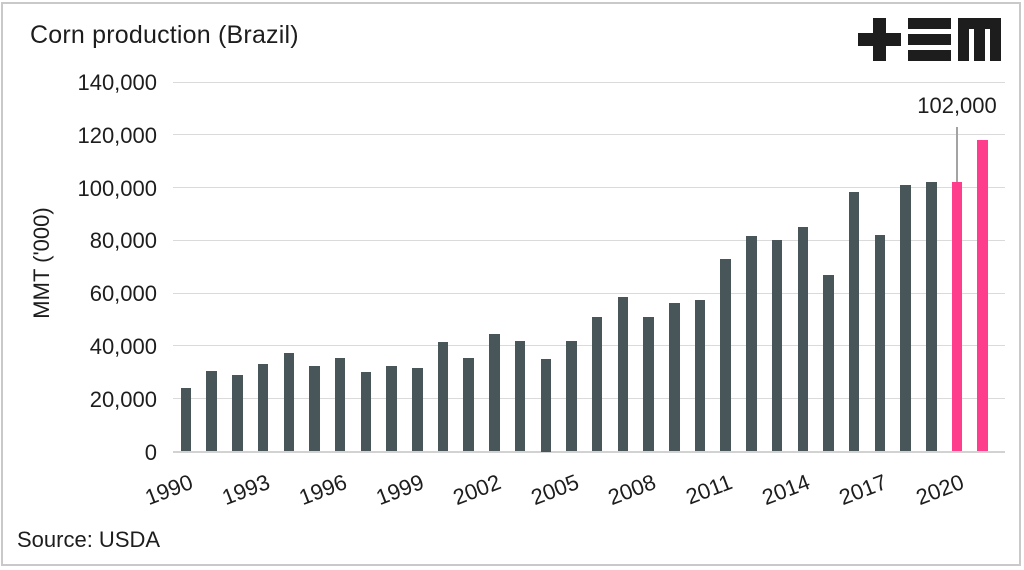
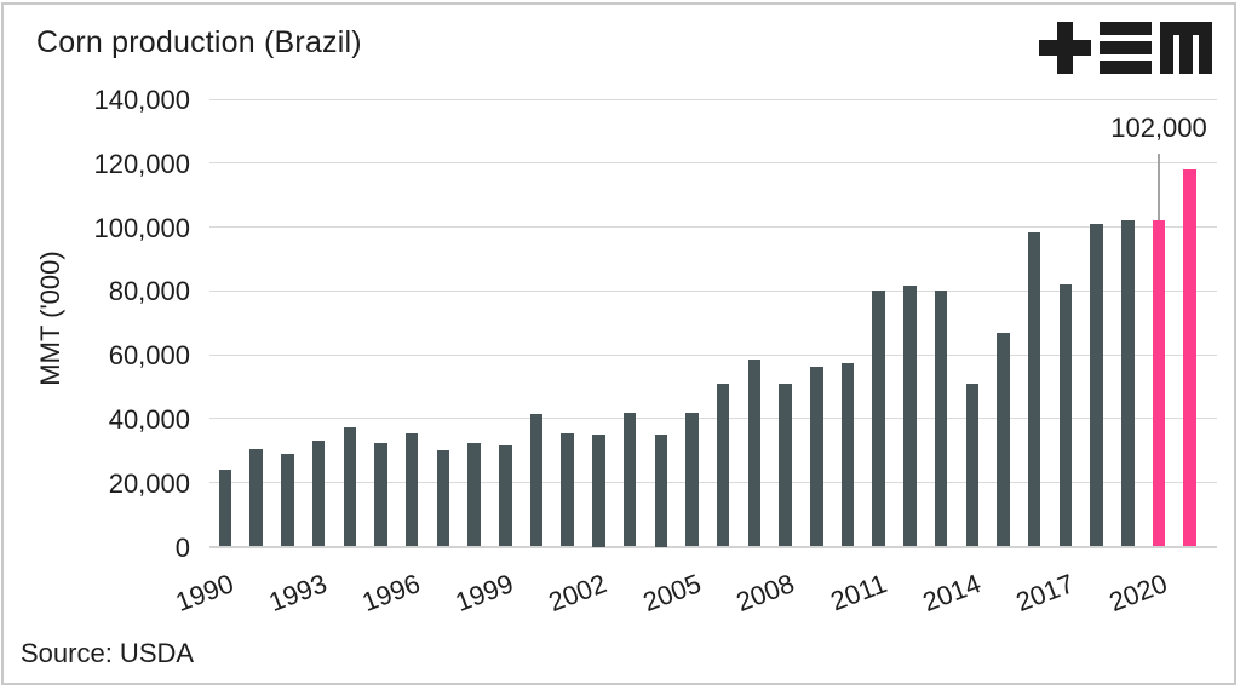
2002: 44000 -> 35000
2011: 73000 -> 80000
2014: 85000 -> 51000
